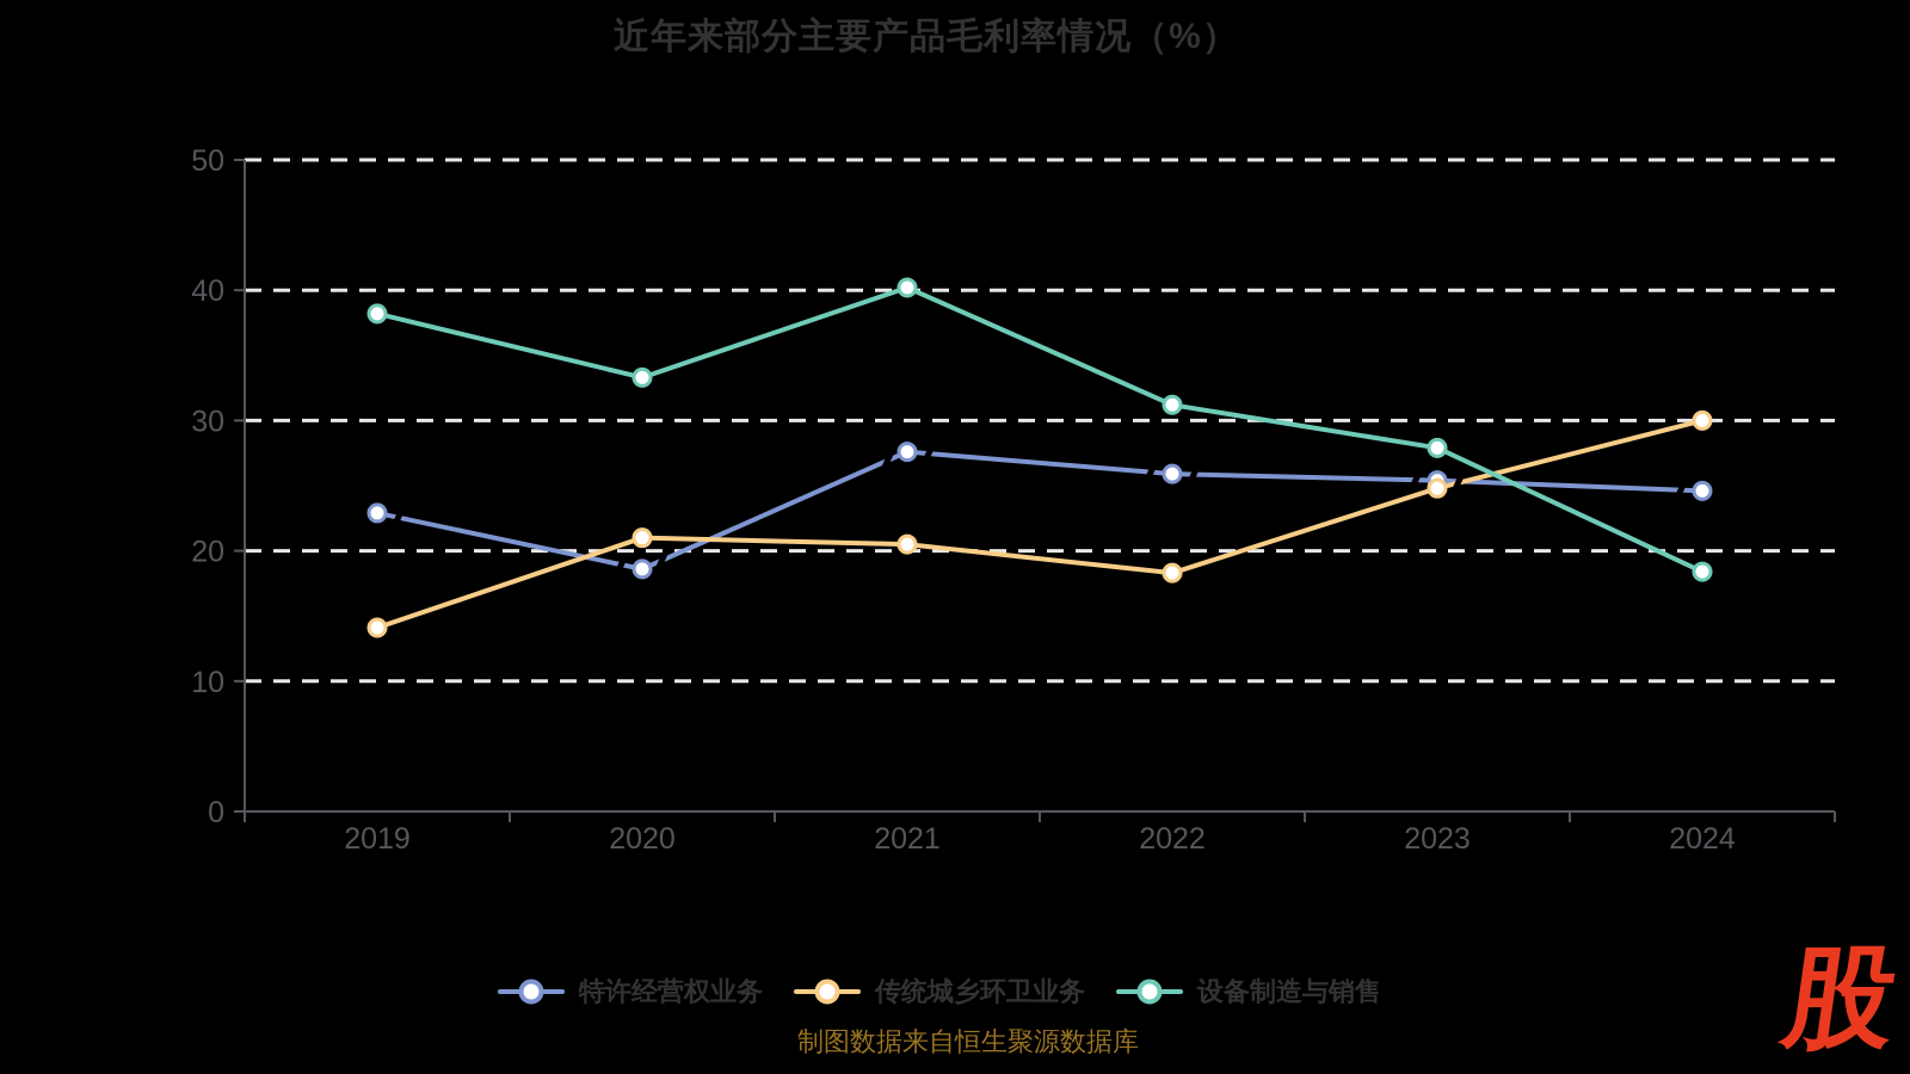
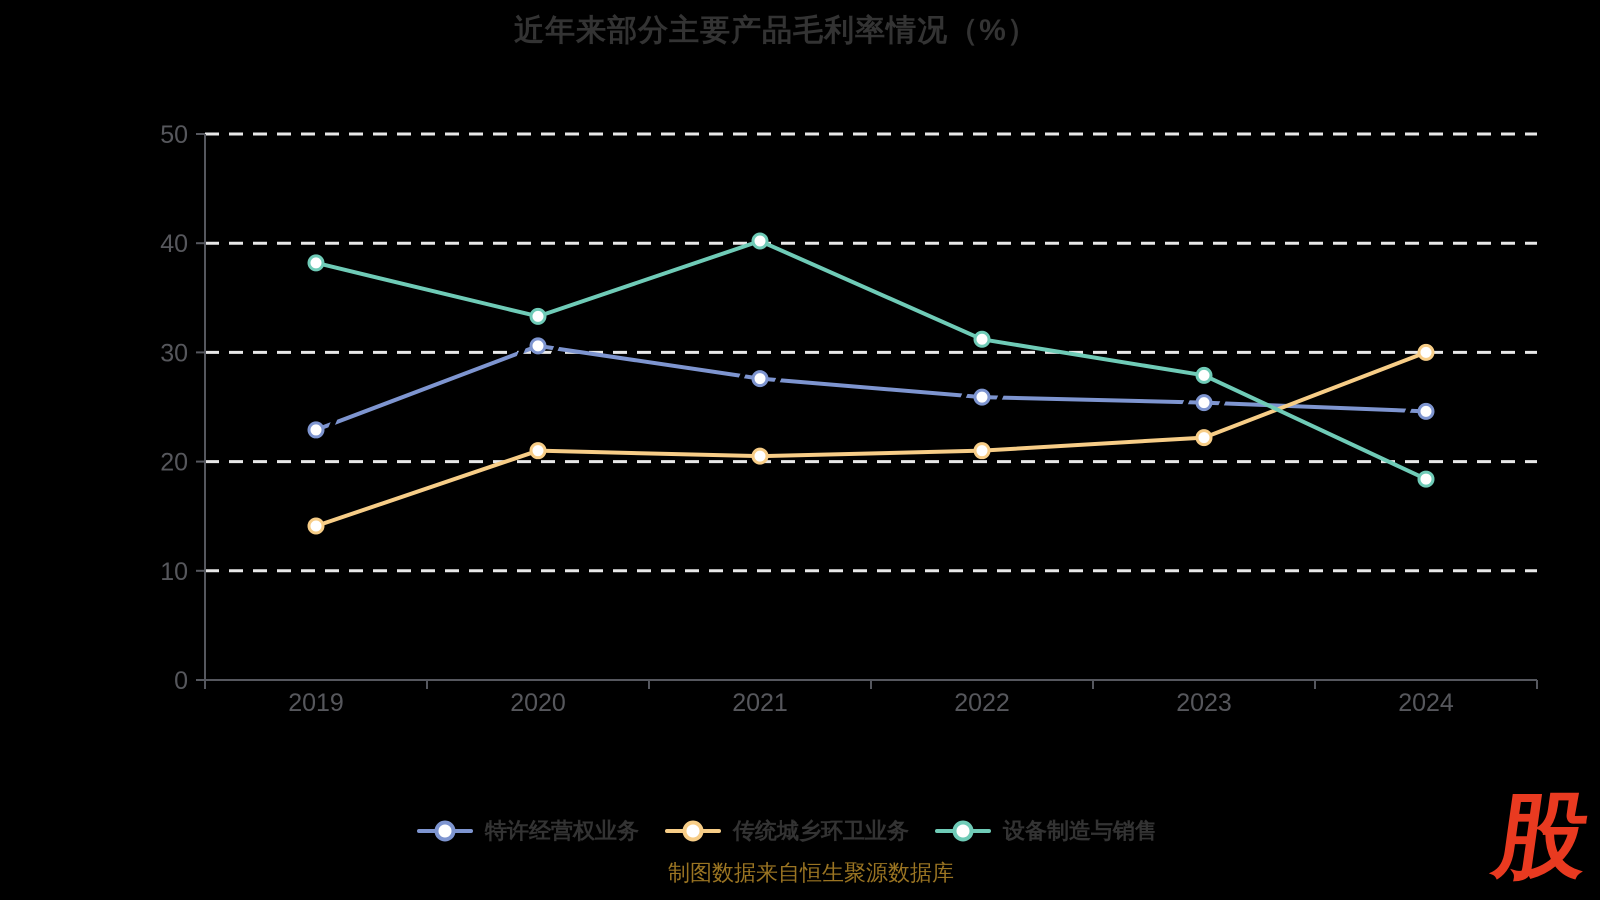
特许经营权业务/2020: 18.6 -> 30.6
传统城乡环卫业务/2022: 18.3 -> 21.0
传统城乡环卫业务/2023: 24.8 -> 22.2
